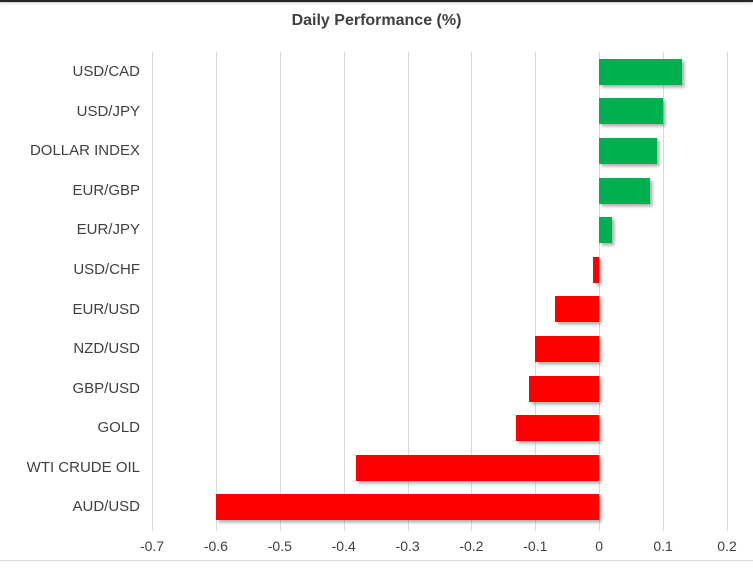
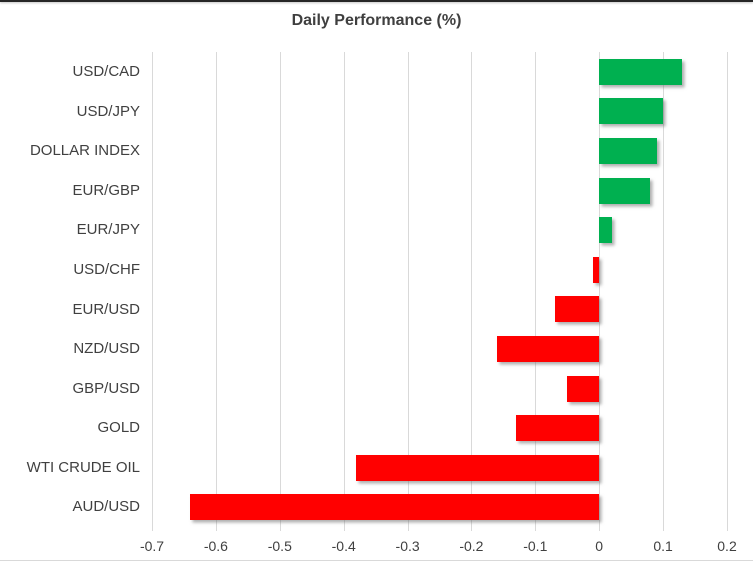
NZD/USD: -0.10 -> -0.16
GBP/USD: -0.11 -> -0.05
AUD/USD: -0.60 -> -0.64
